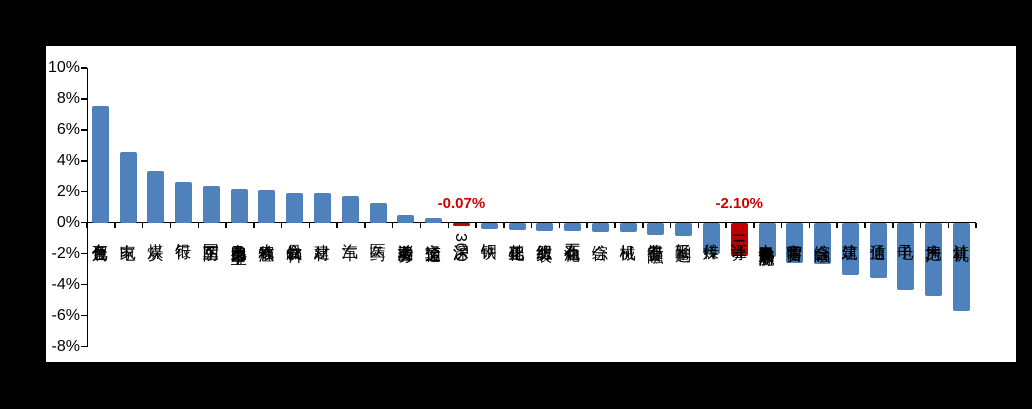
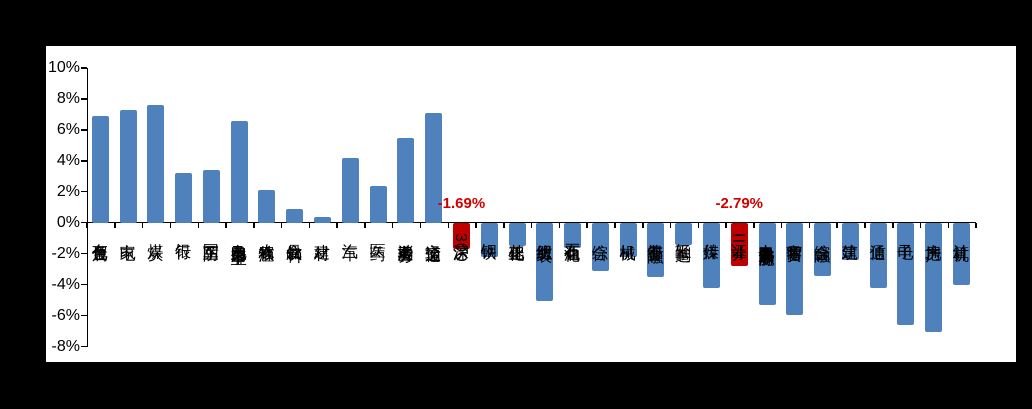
有色金属: 7.5% -> 6.9%
家电: 4.5% -> 7.3%
煤炭: 3.4% -> 7.6%
银行: 2.6% -> 3.2%
国防军工: 2.4% -> 3.4%
电力及公用事业: 2.2% -> 6.6%
食品饮料: 1.9% -> 0.9%
建材: 1.9% -> 0.4%
汽车: 1.8% -> 4.2%
医药: 1.3% -> 2.4%
消费者服务: 0.5% -> 5.5%
交通运输: 0.3% -> 7.1%
沪深300: -0.07% -> -1.69%
钢铁: -0.3% -> -2.2%
基础化工: -0.5% -> -1.5%
纺织服装: -0.5% -> -5.0%
石油石化: -0.5% -> -1.6%
综合: -0.6% -> -3.1%
机械: -0.6% -> -2.2%
非银行金融: -0.8% -> -3.5%
轻工制造: -0.8% -> -1.4%
传媒: -2.0% -> -4.2%
证券II: -2.10% -> -2.79%
电力设备及新能源: -2.2% -> -5.3%
商贸零售: -2.5% -> -5.9%
综合金融: -2.6% -> -3.4%
建筑: -3.4% -> -2.4%
通信: -3.5% -> -4.2%
电子: -4.3% -> -6.6%
房地产: -4.7% -> -7.0%
计算机: -5.7% -> -4.0%
